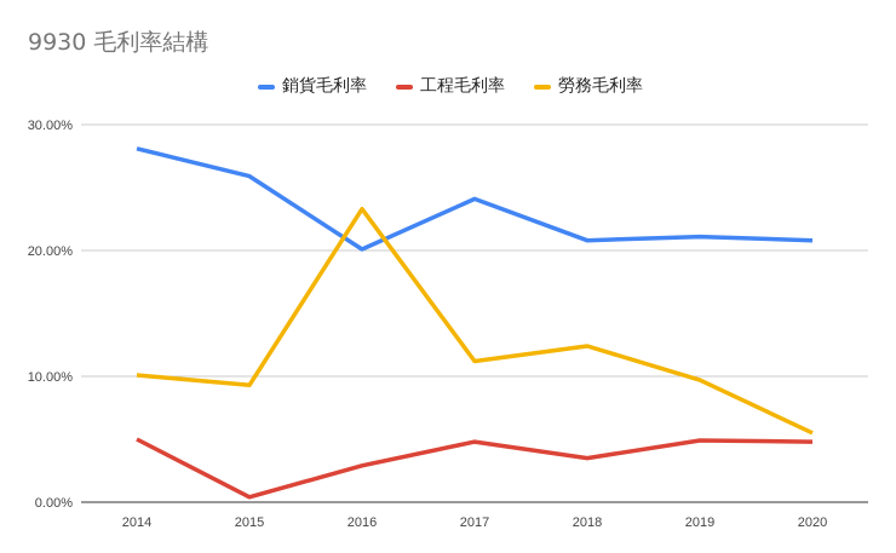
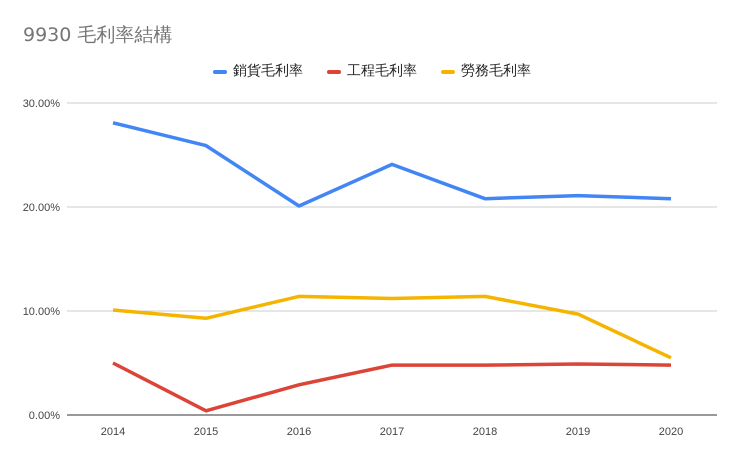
勞務毛利率/2016: 23.3% -> 11.4%
工程毛利率/2018: 3.5% -> 4.8%
勞務毛利率/2018: 12.4% -> 11.4%
